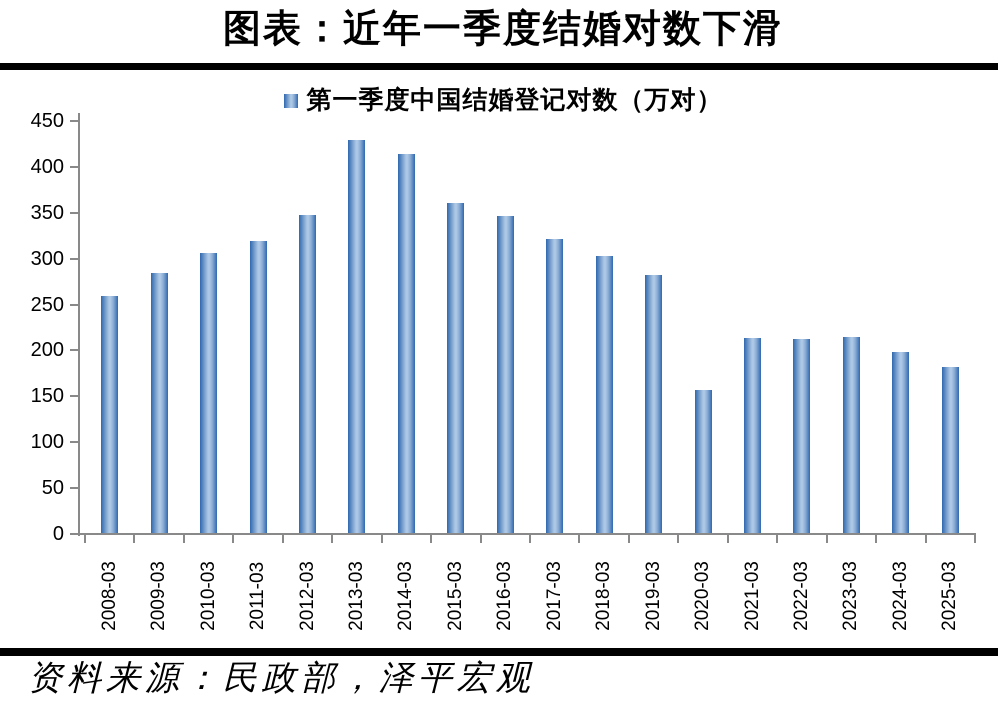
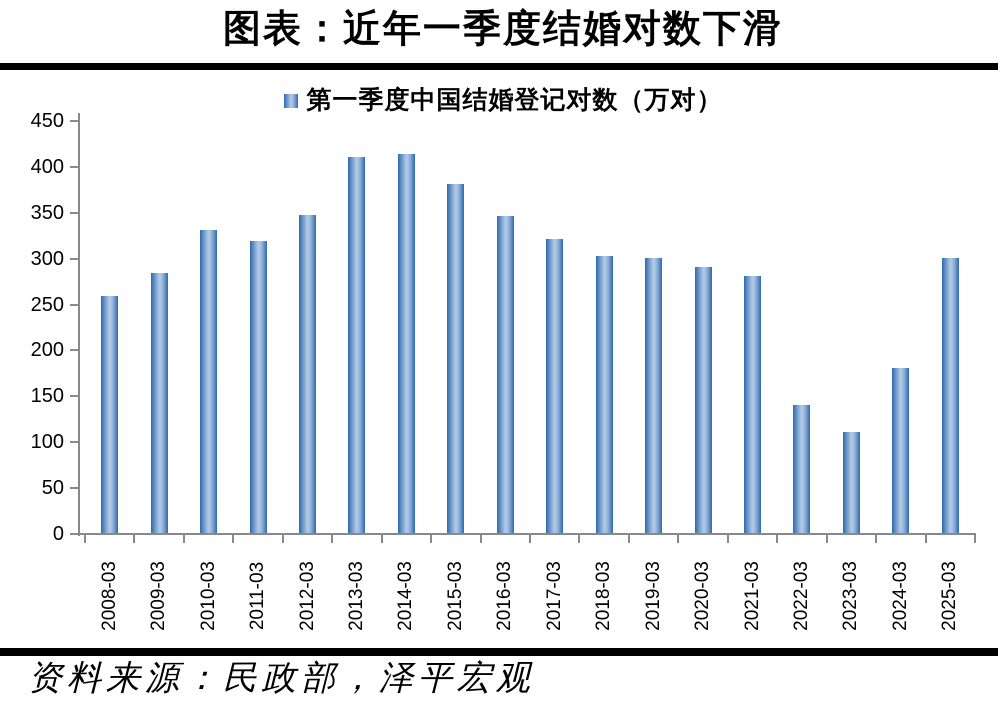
2010-03: 300 -> 330
2013-03: 430 -> 410
2015-03: 360 -> 380
2019-03: 280 -> 300
2020-03: 160 -> 290
2021-03: 210 -> 280
2022-03: 210 -> 140
2023-03: 210 -> 110
2024-03: 200 -> 180
2025-03: 180 -> 300
